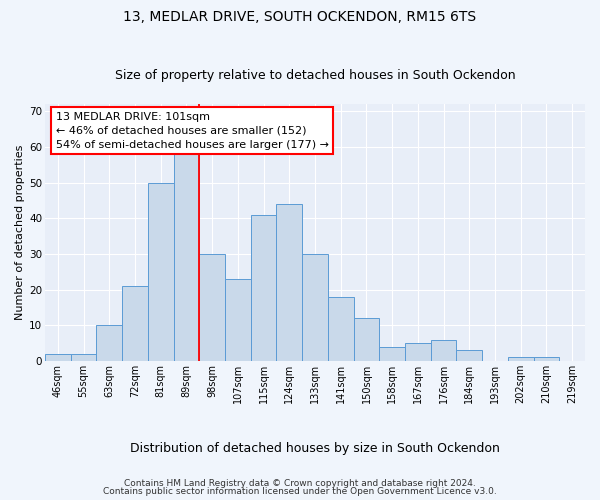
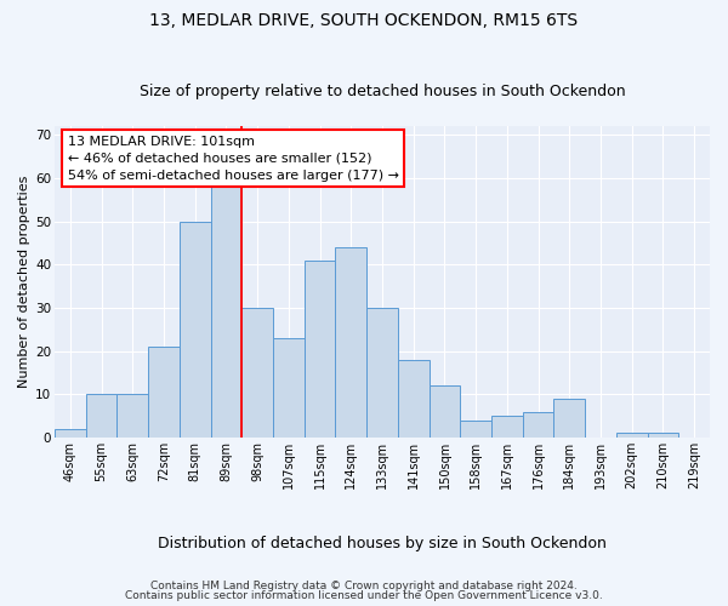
55sqm: 2 -> 10
184sqm: 3 -> 9
